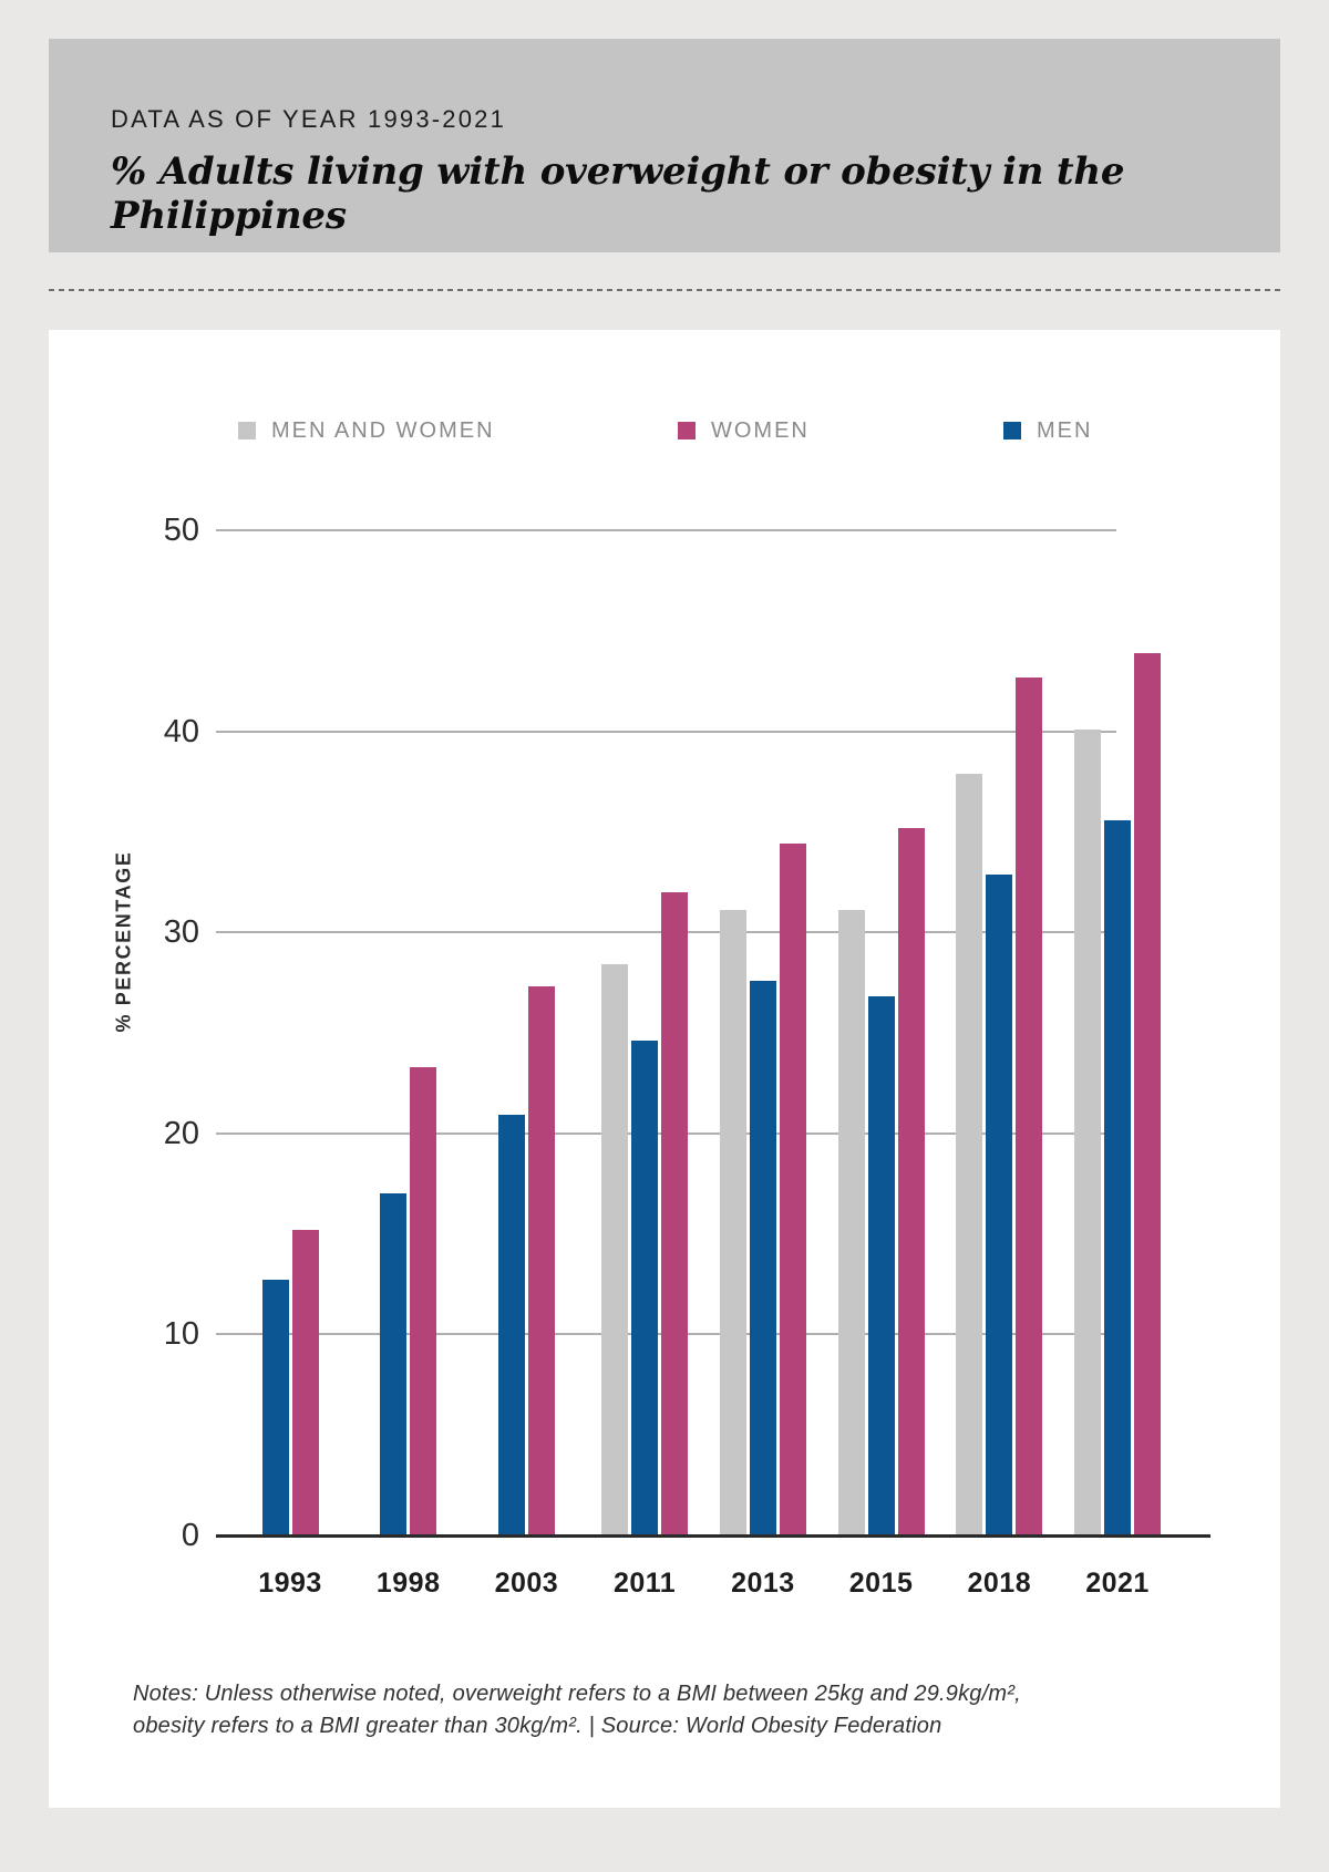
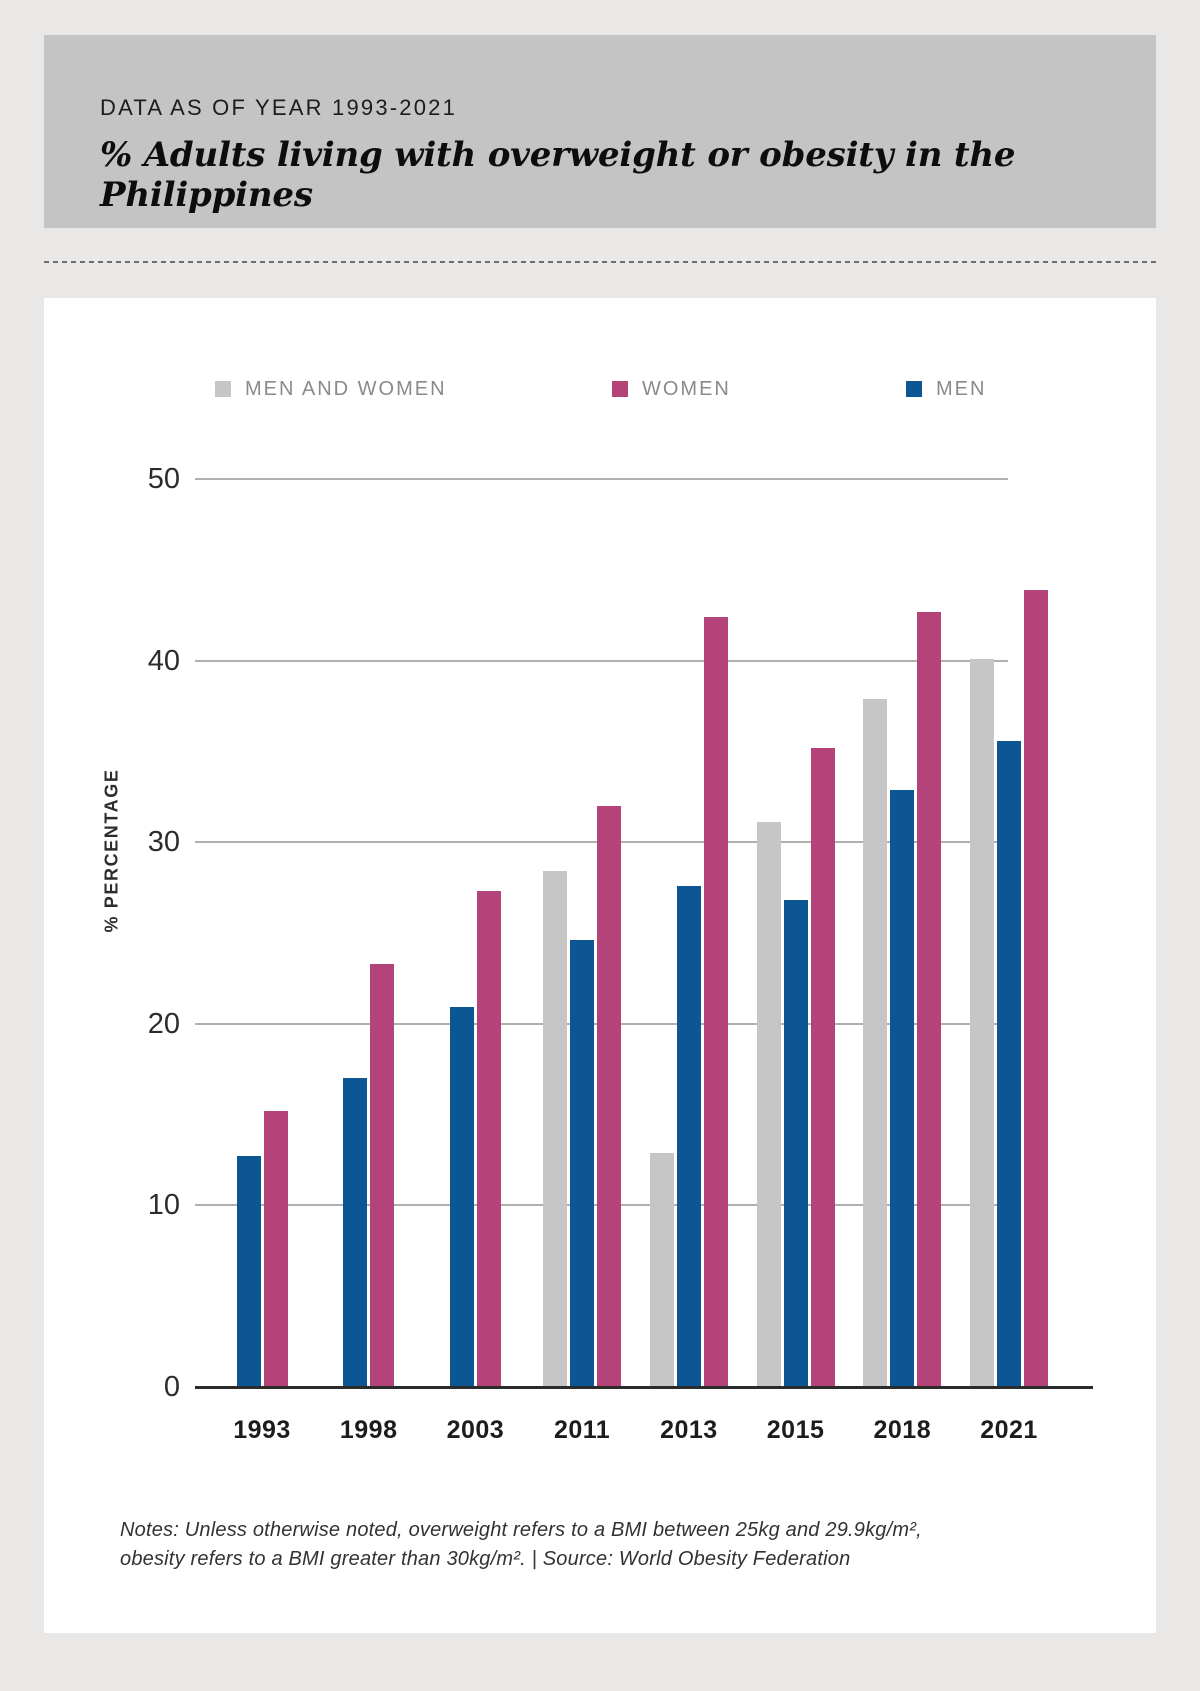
MEN AND WOMEN/2013: 31.1 -> 12.9
WOMEN/2013: 34.4 -> 42.4
